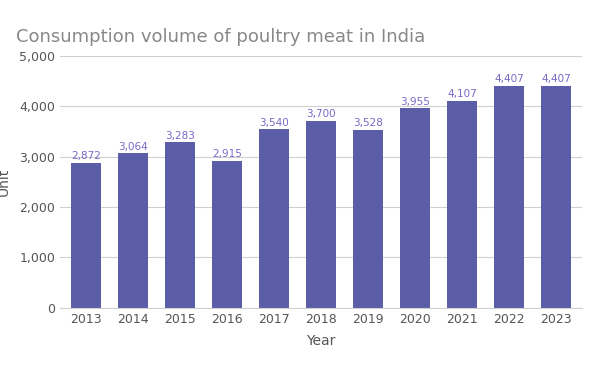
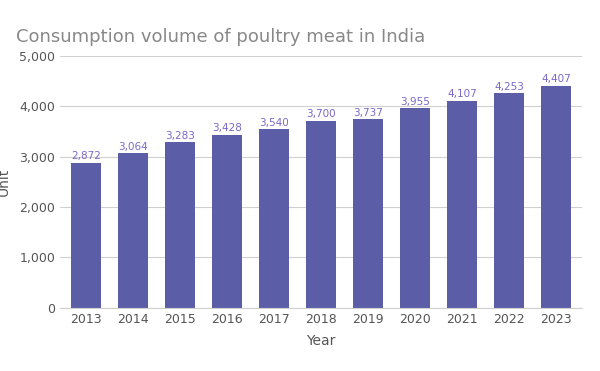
2016: 2,915 -> 3,428
2019: 3,528 -> 3,737
2022: 4,407 -> 4,253
